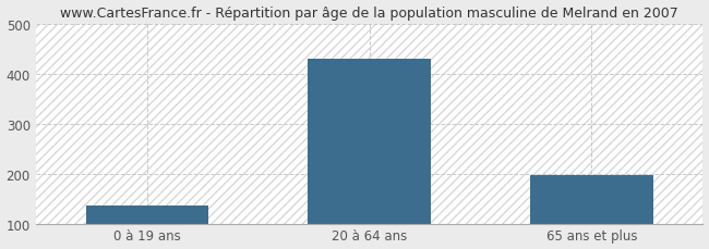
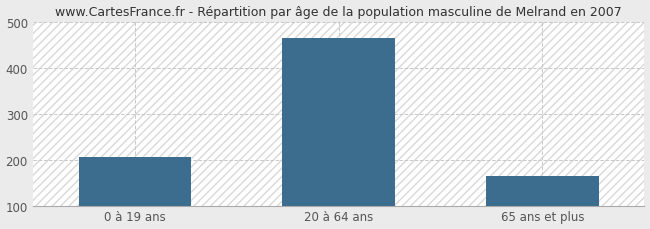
0 à 19 ans: 135 -> 205
20 à 64 ans: 430 -> 465
65 ans et plus: 197 -> 165
